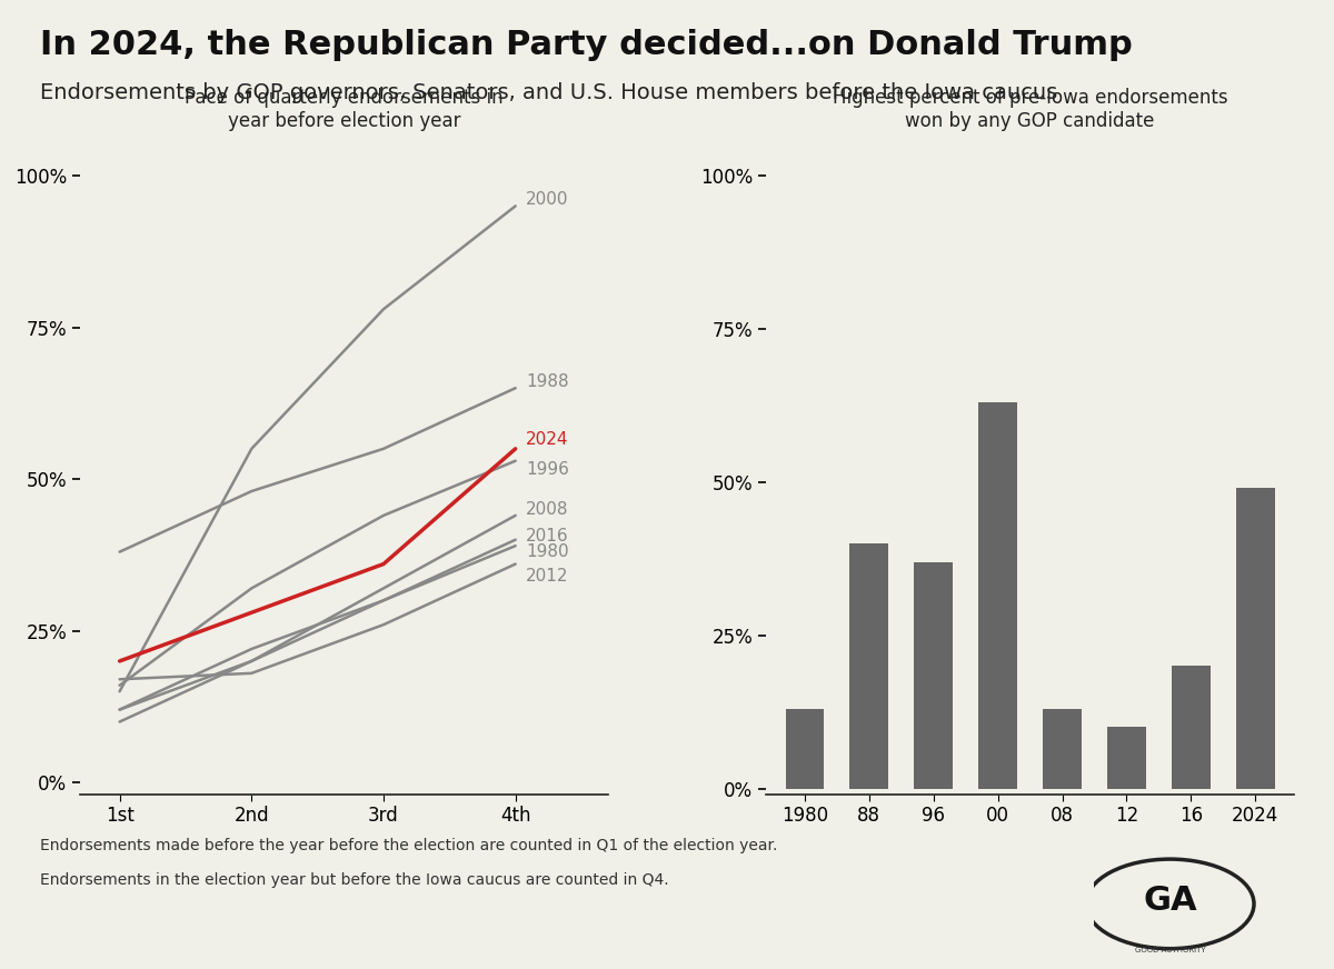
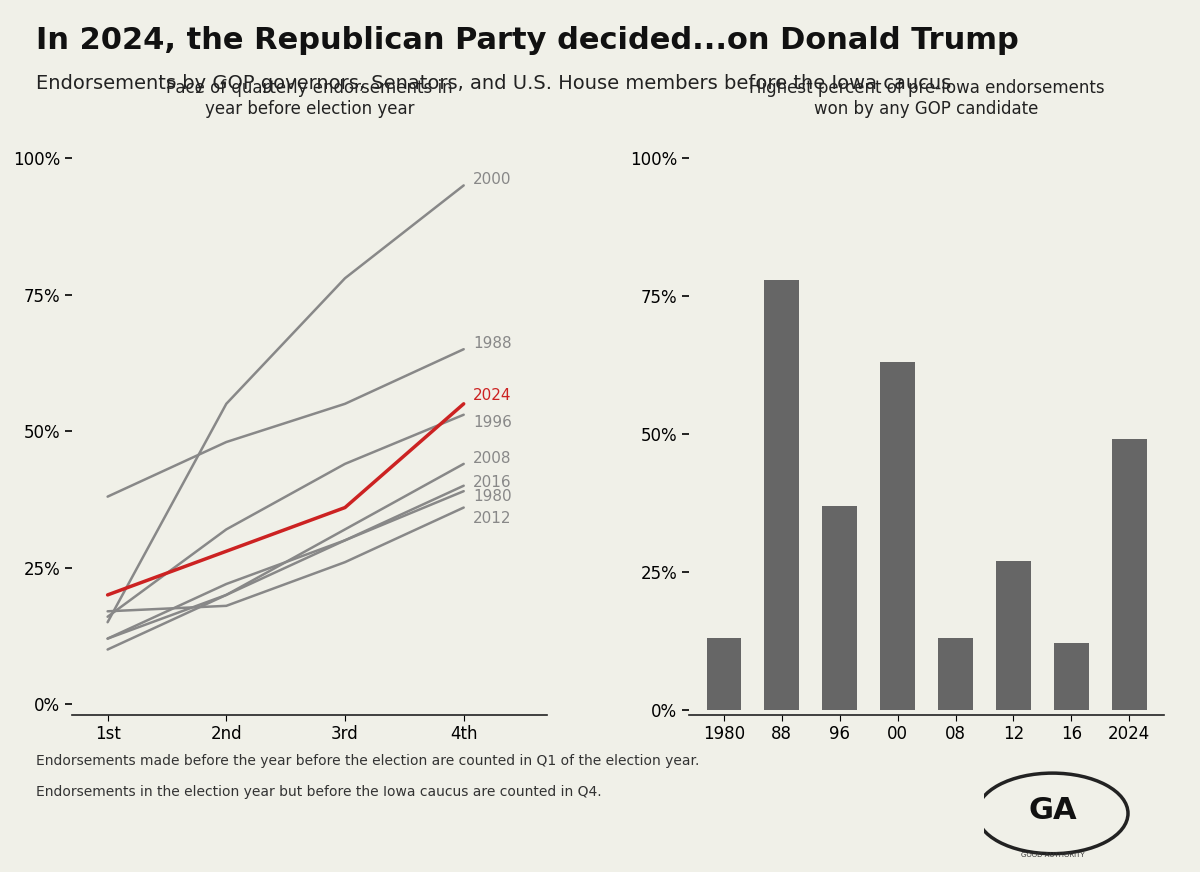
88: 40% -> 78%
12: 10% -> 27%
16: 20% -> 12%
